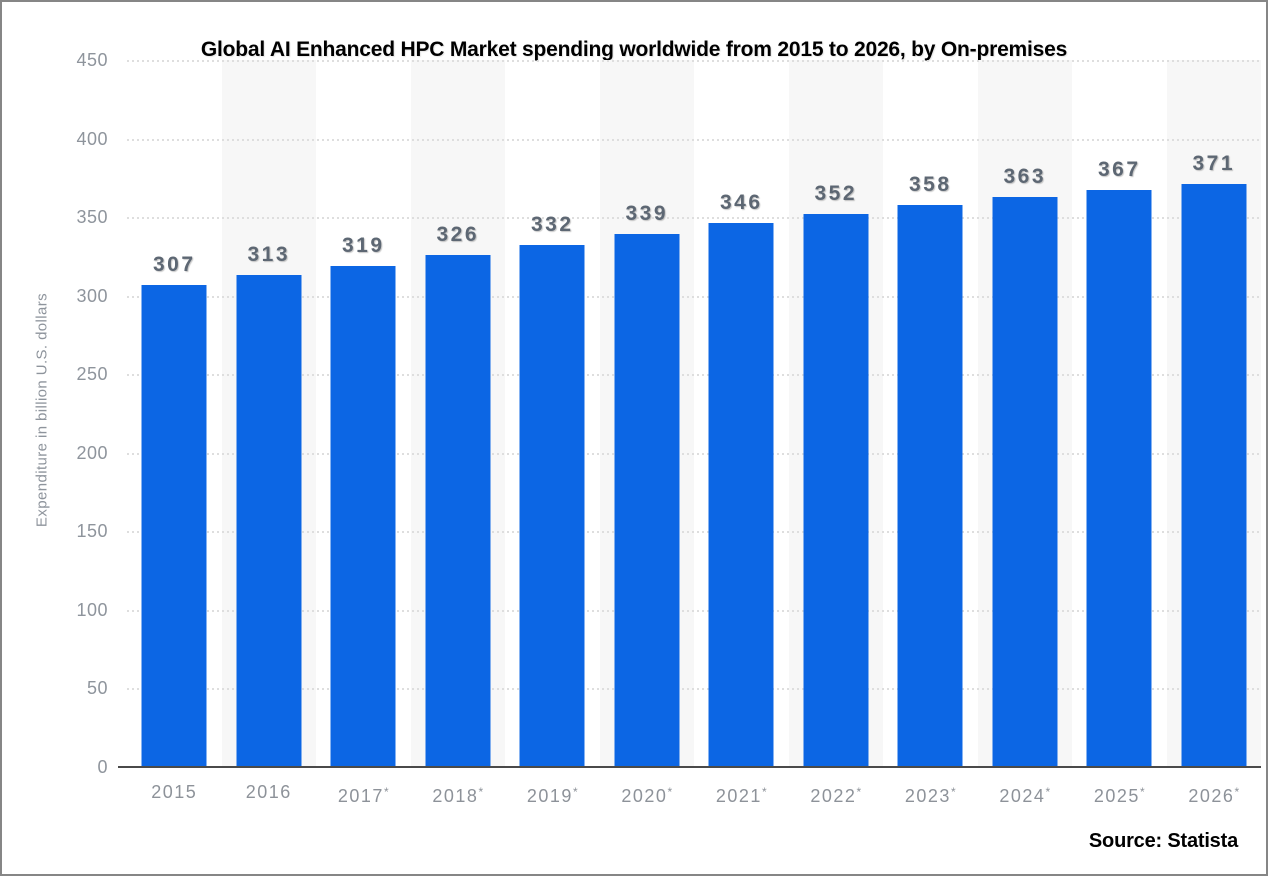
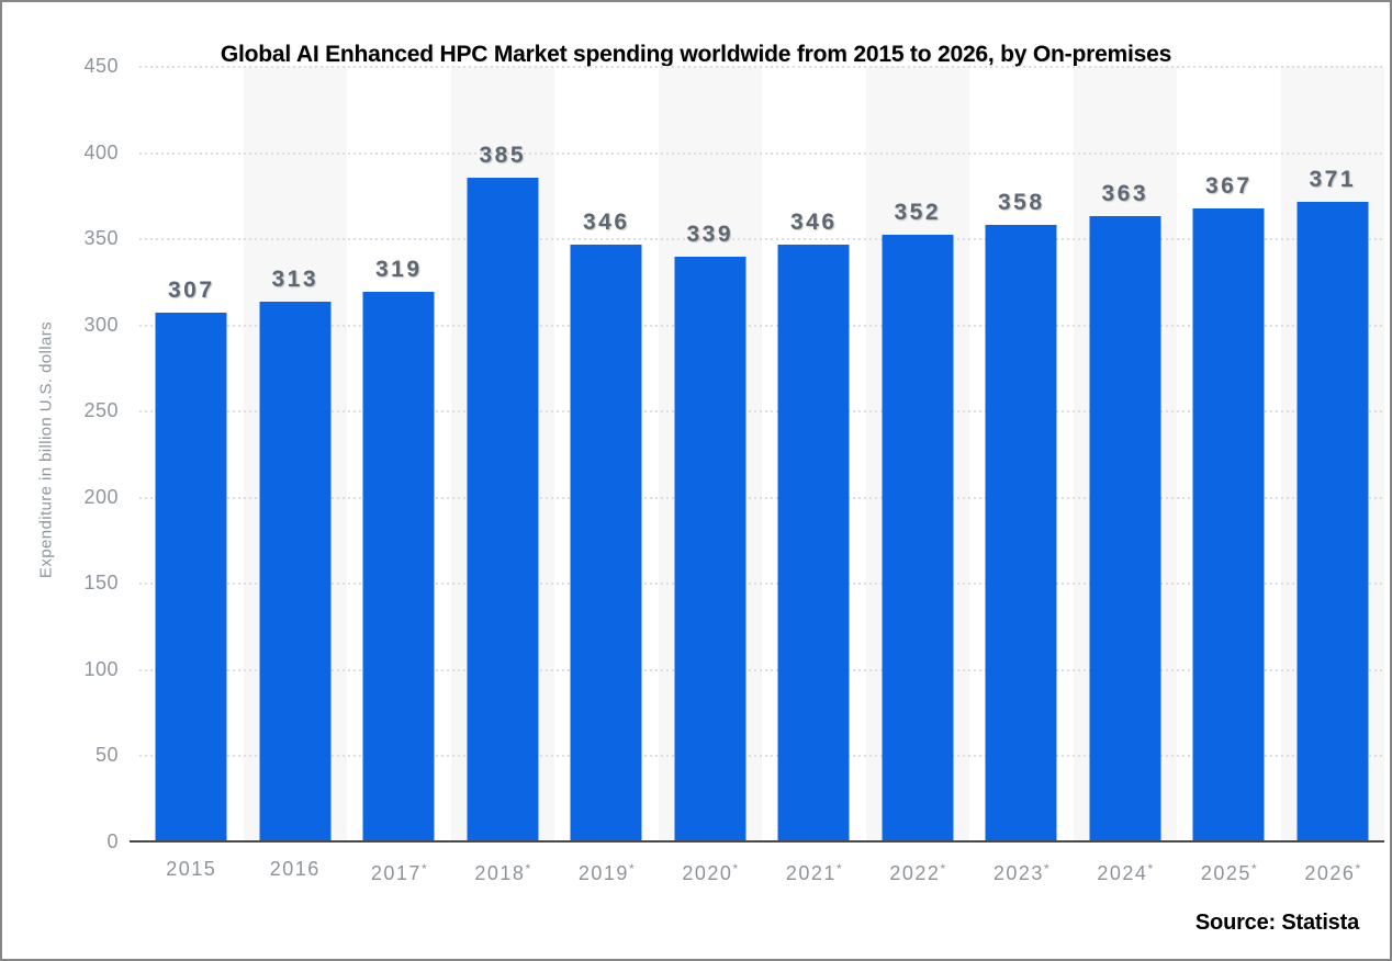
2018*: 326 -> 385
2019*: 332 -> 346
